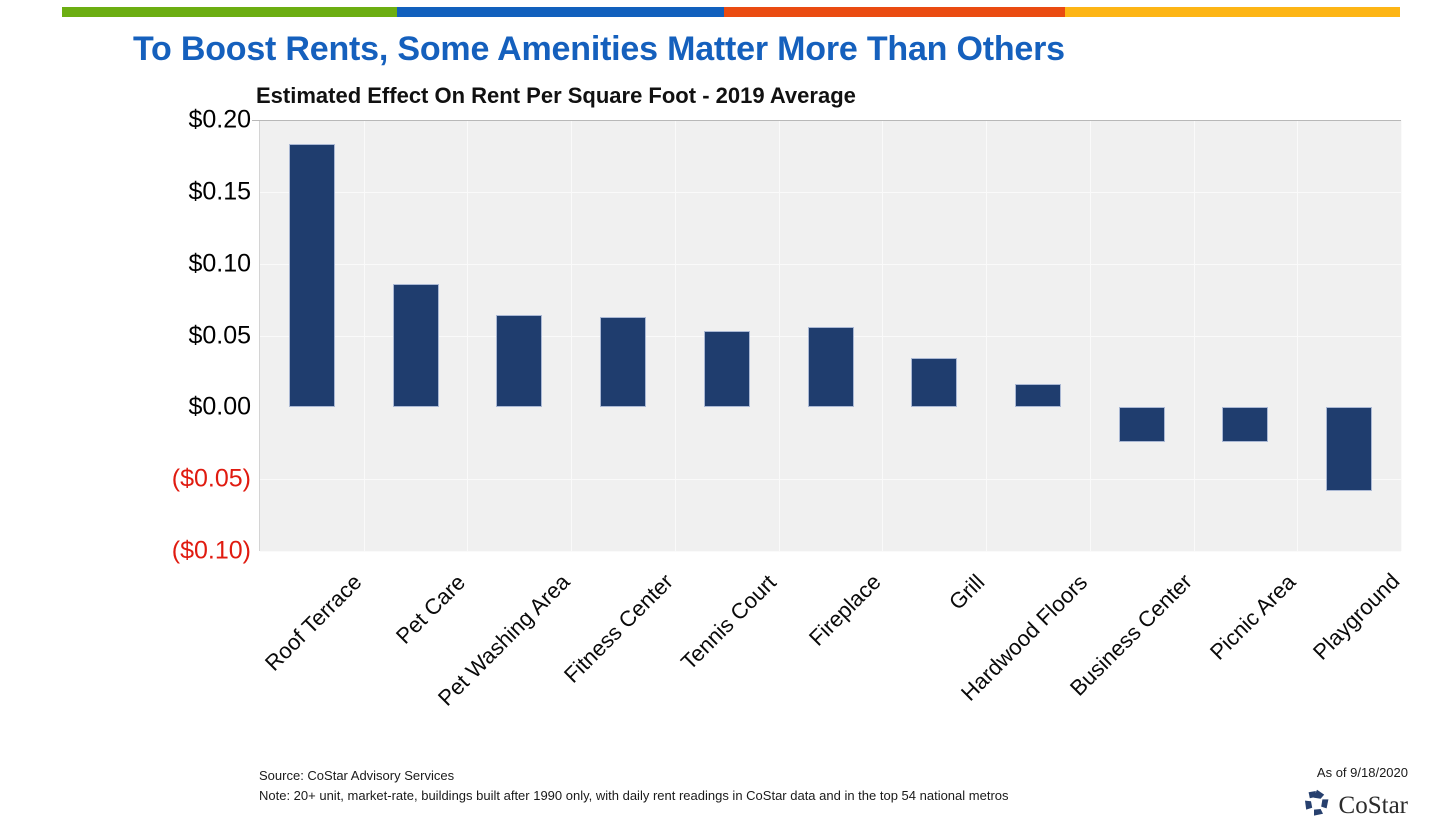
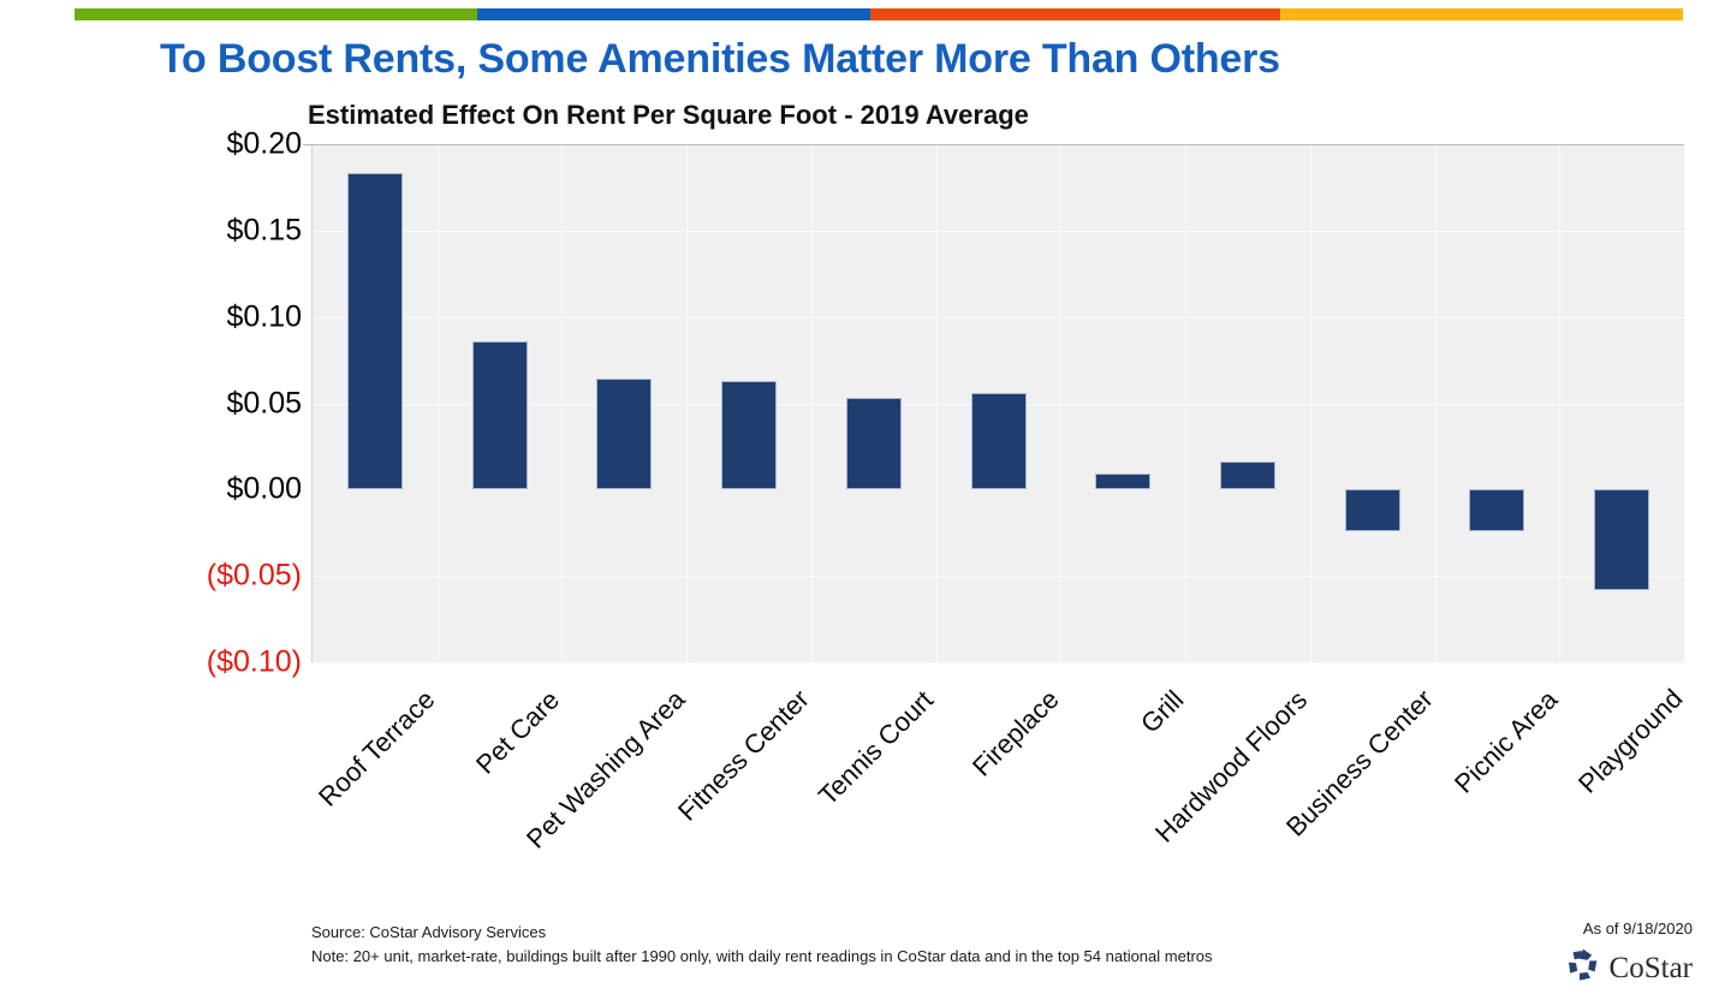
Grill: $0.034 -> $0.009
